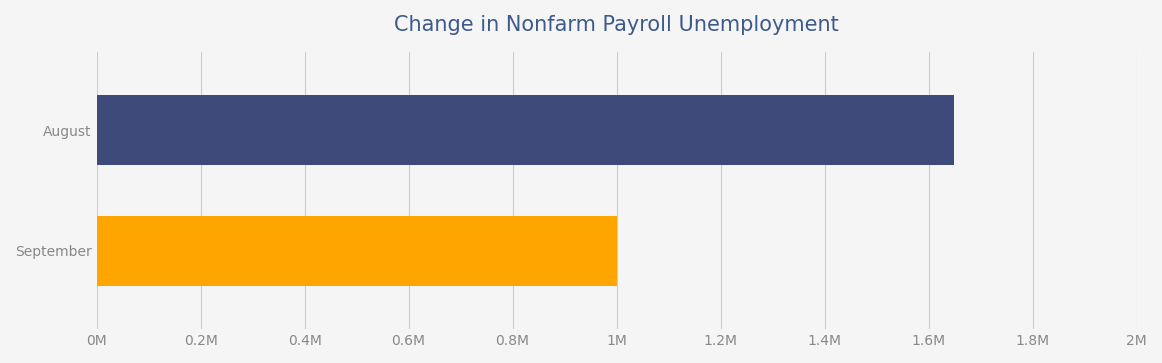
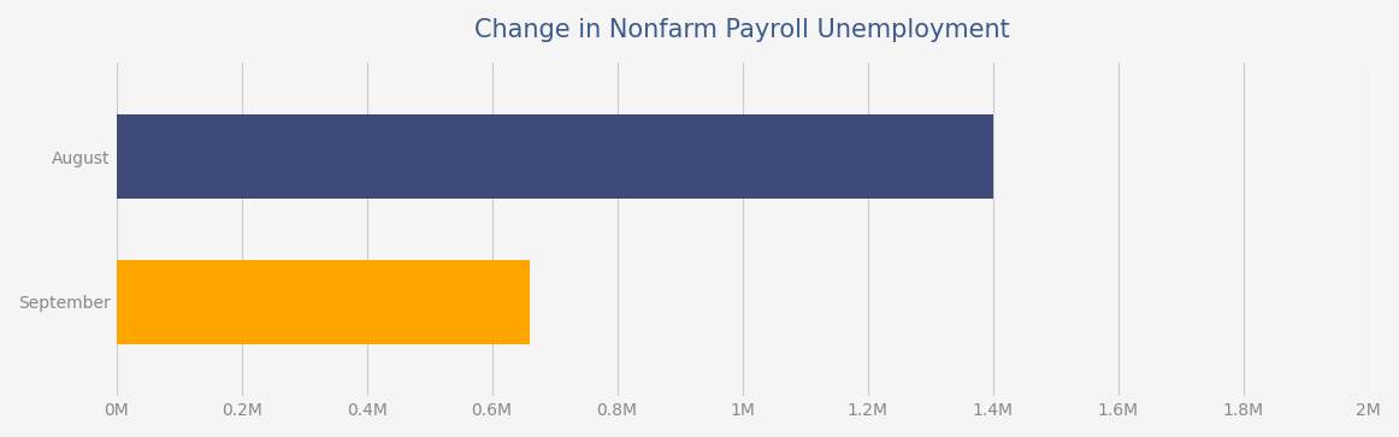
August: 1.648M -> 1.400M
September: 1.000M -> 0.661M
